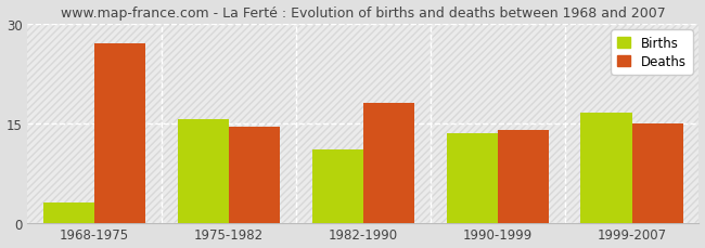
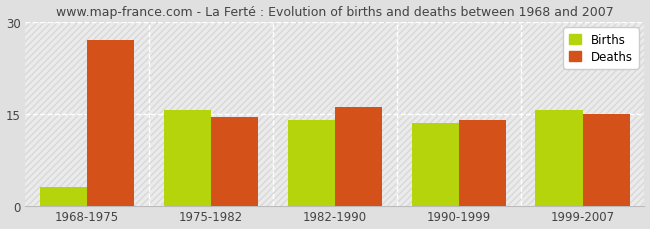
Births/1982-1990: 11.0 -> 14.0
Deaths/1982-1990: 18.0 -> 16.0
Births/1999-2007: 16.6 -> 15.5
